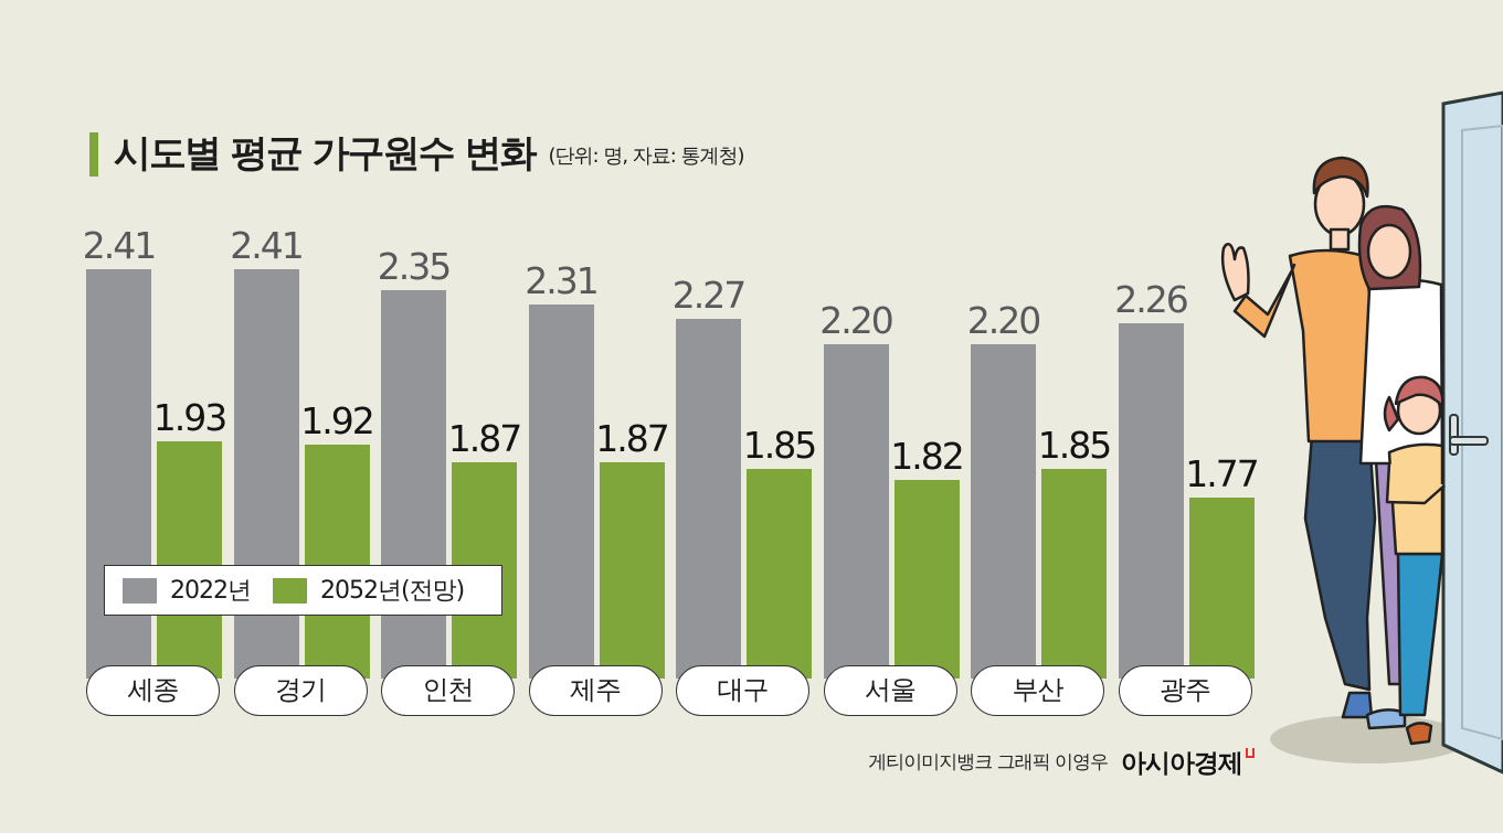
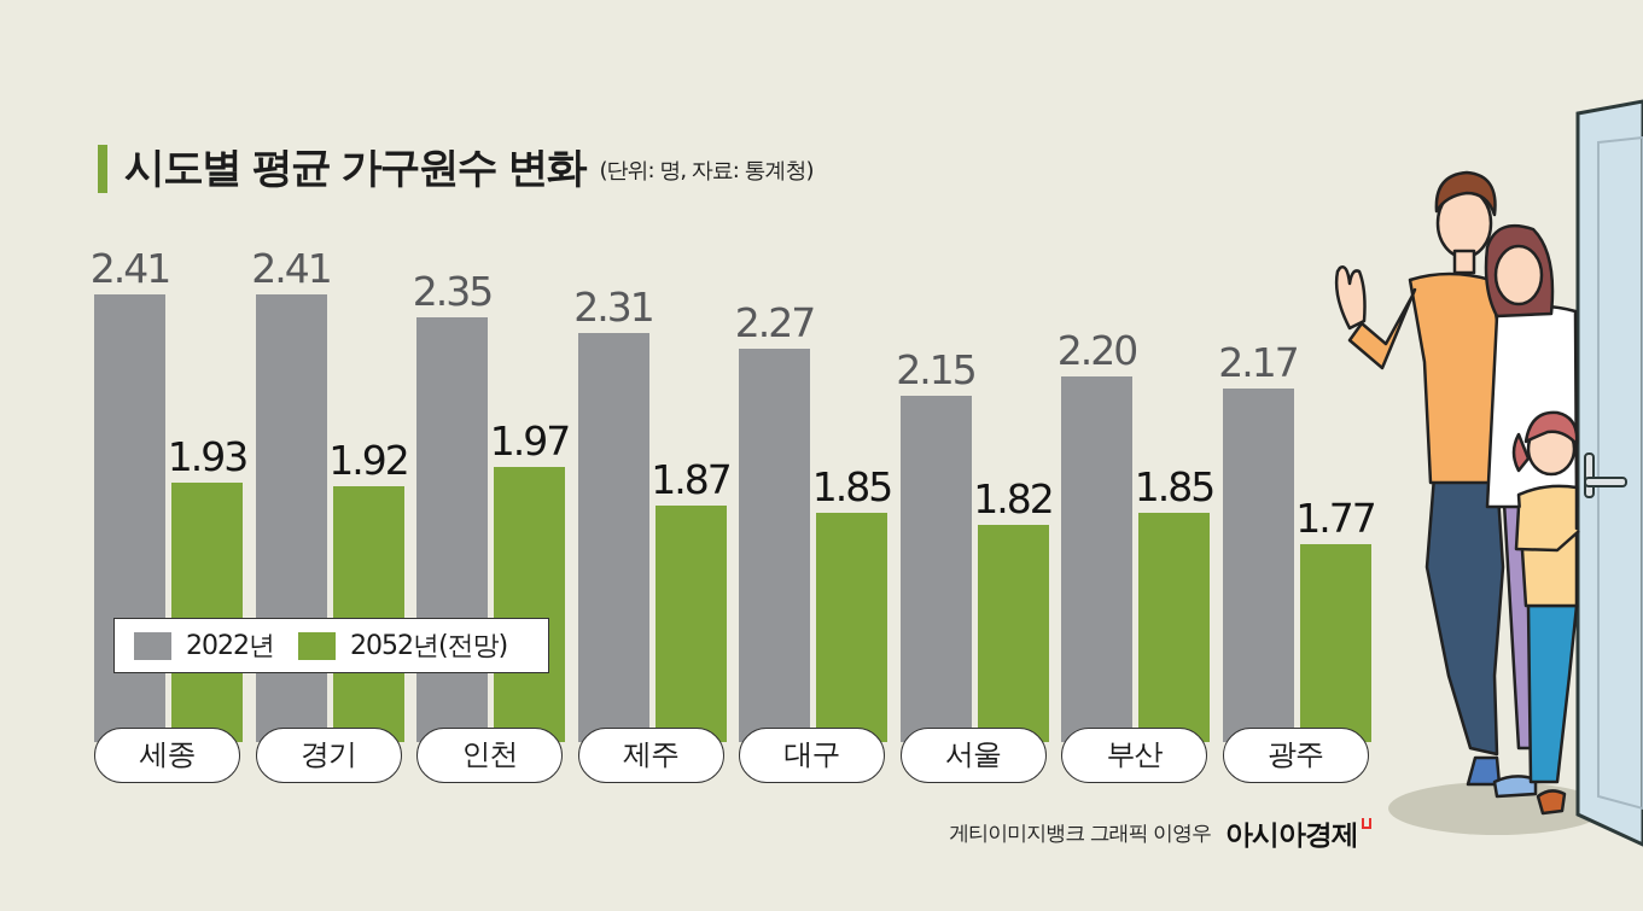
2052년(전망)/인천: 1.87 -> 1.97
2022년/서울: 2.20 -> 2.15
2022년/광주: 2.26 -> 2.17
